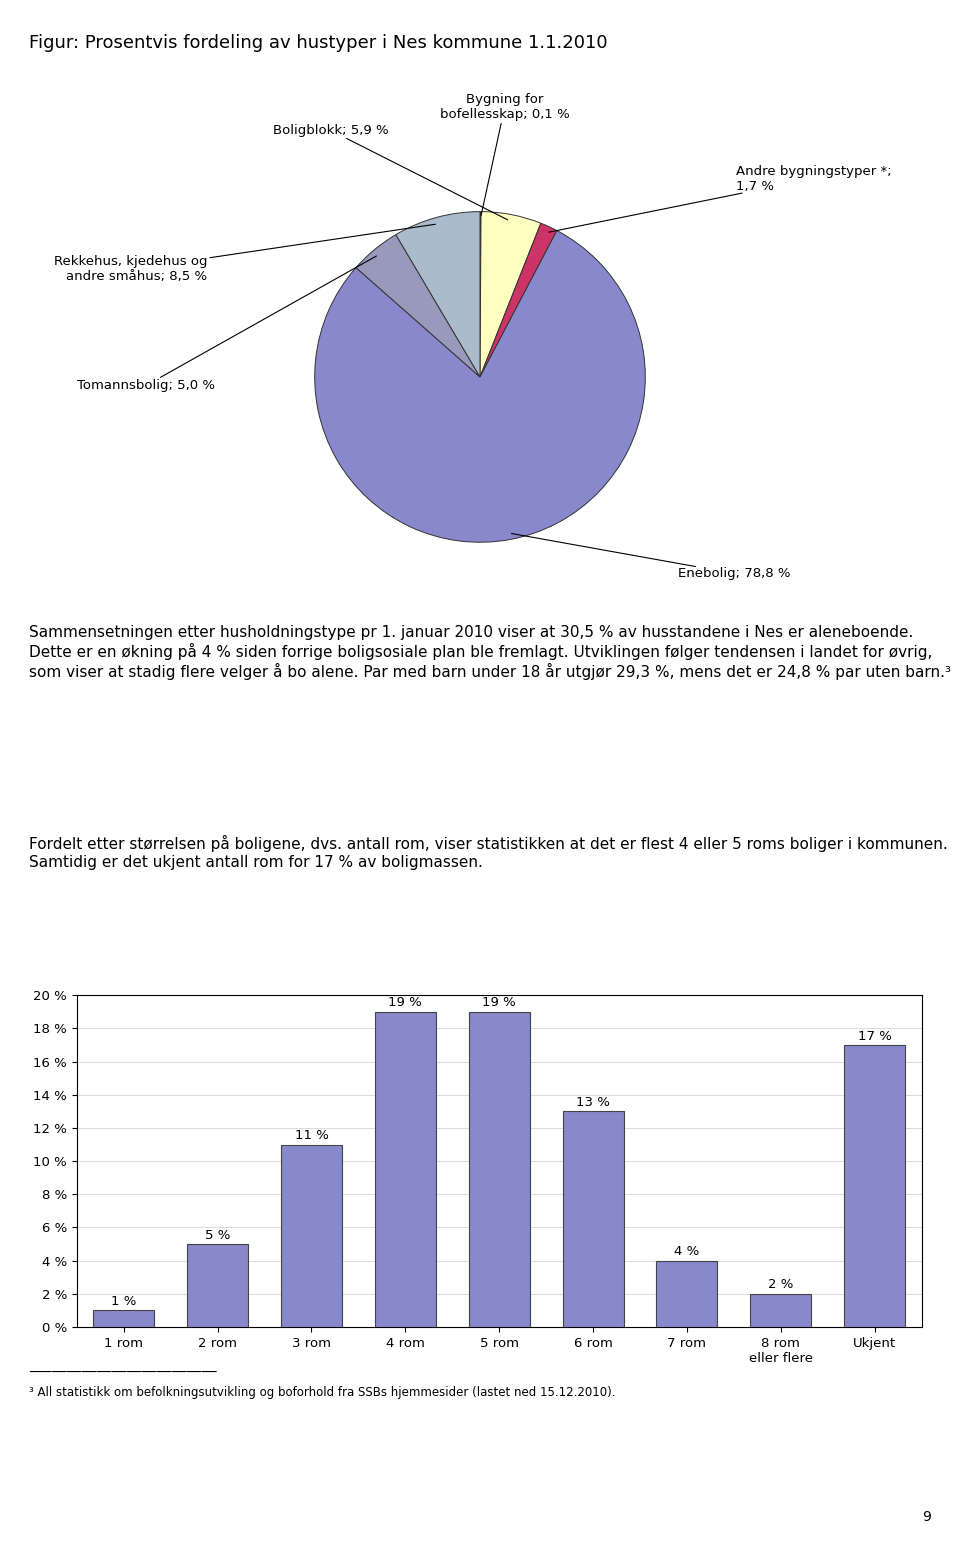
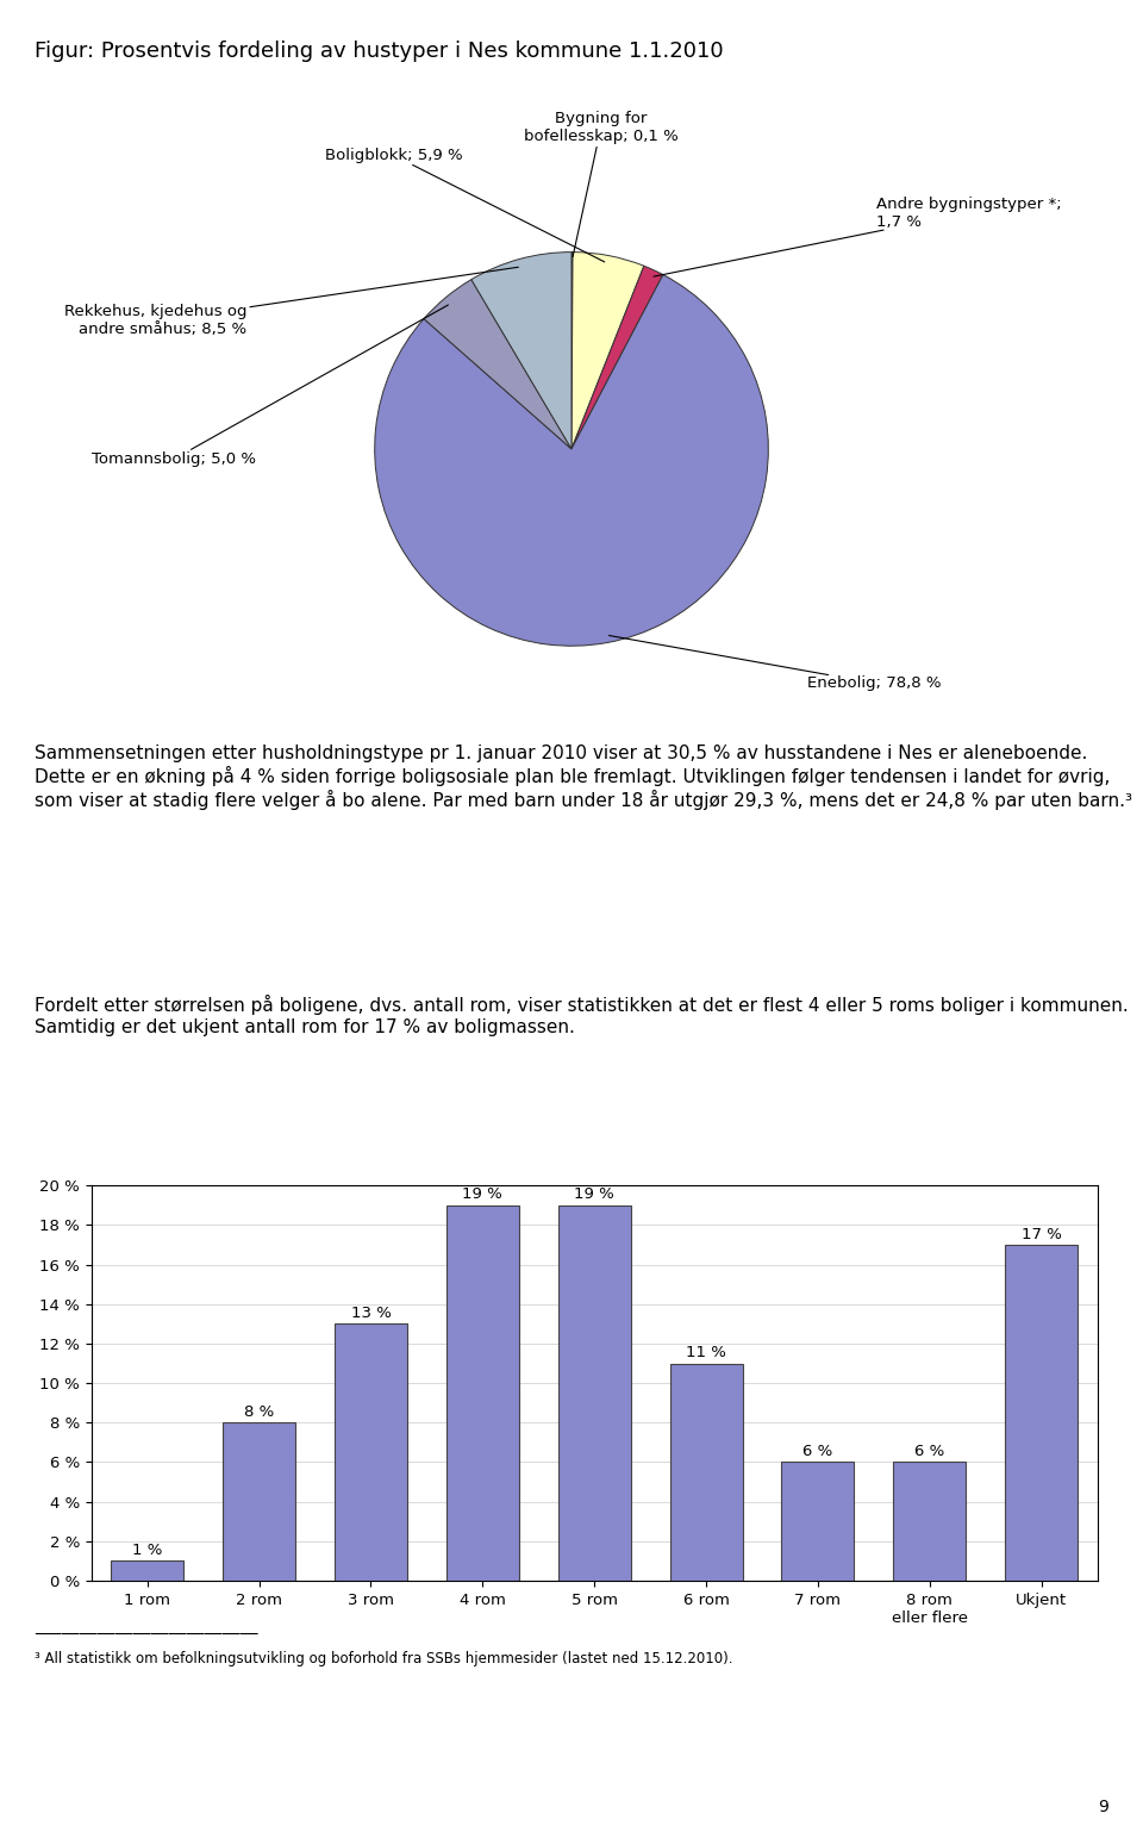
2 rom: 5 -> 8
3 rom: 11 -> 13
6 rom: 13 -> 11
7 rom: 4 -> 6
8 rom eller flere: 2 -> 6
